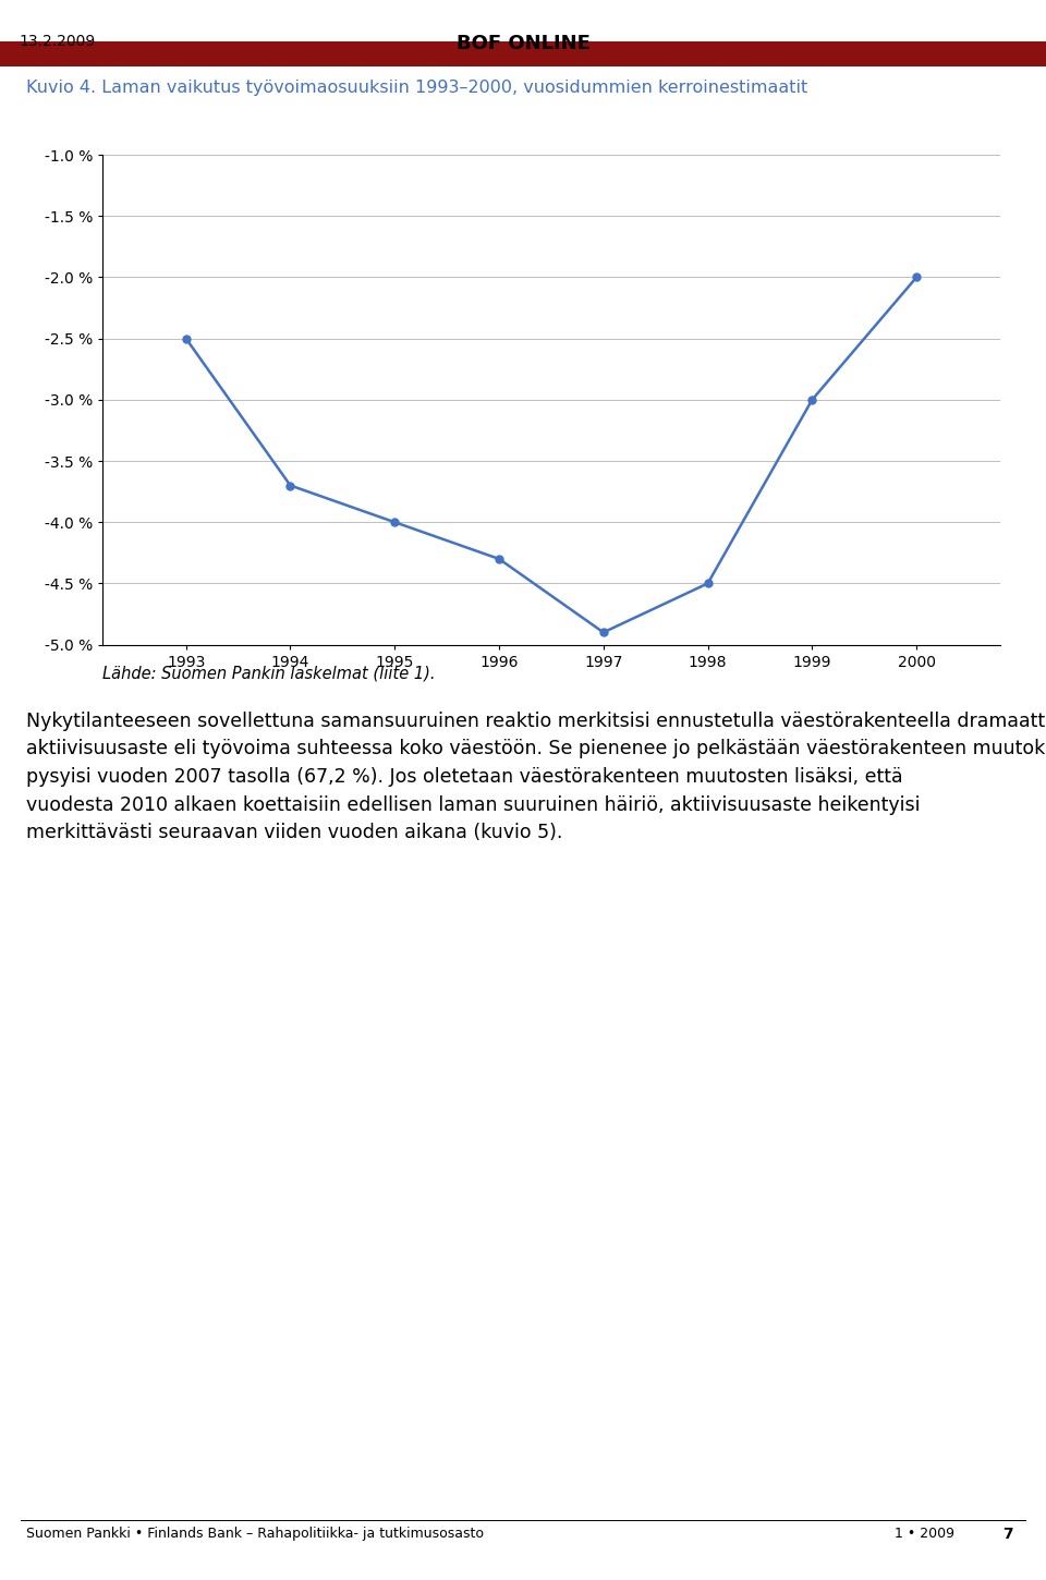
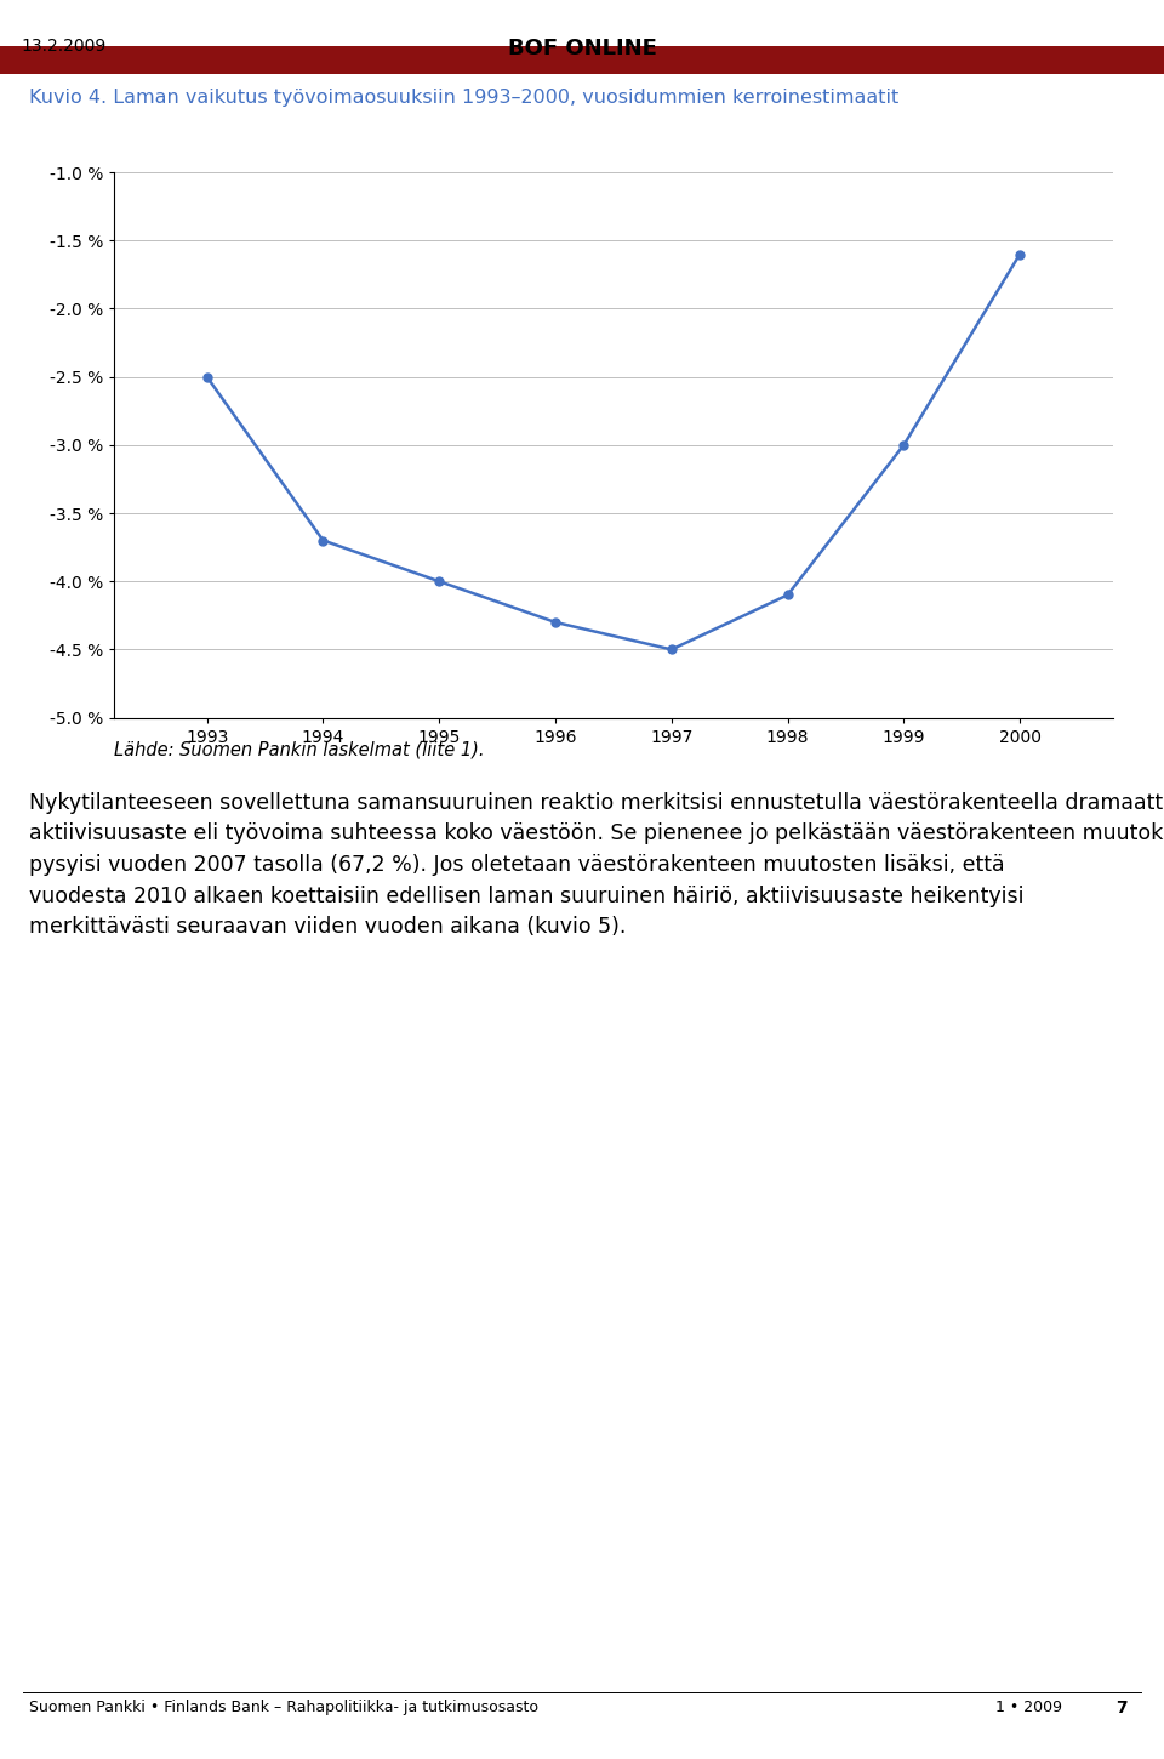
1997: -4.9 % -> -4.5 %
1998: -4.5 % -> -4.1 %
2000: -2.0 % -> -1.6 %
